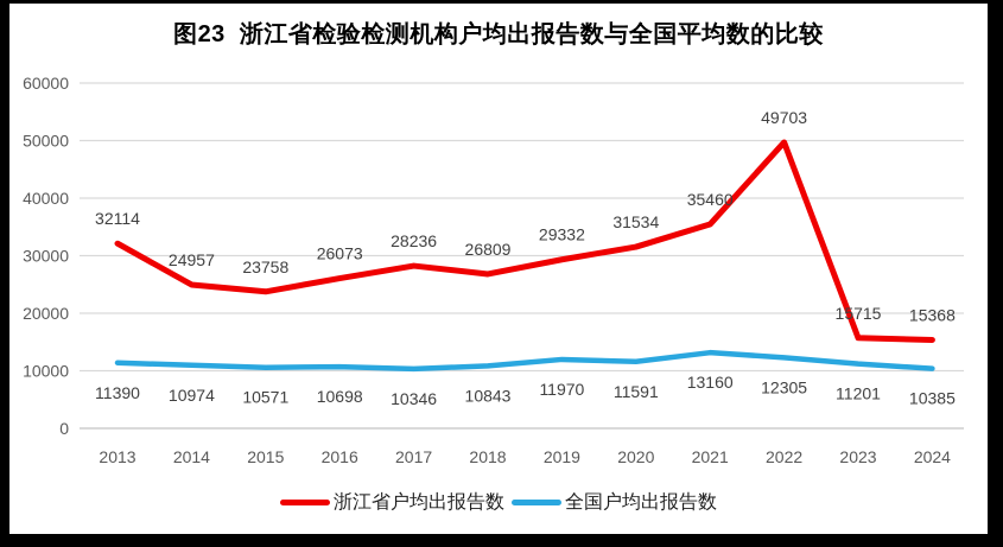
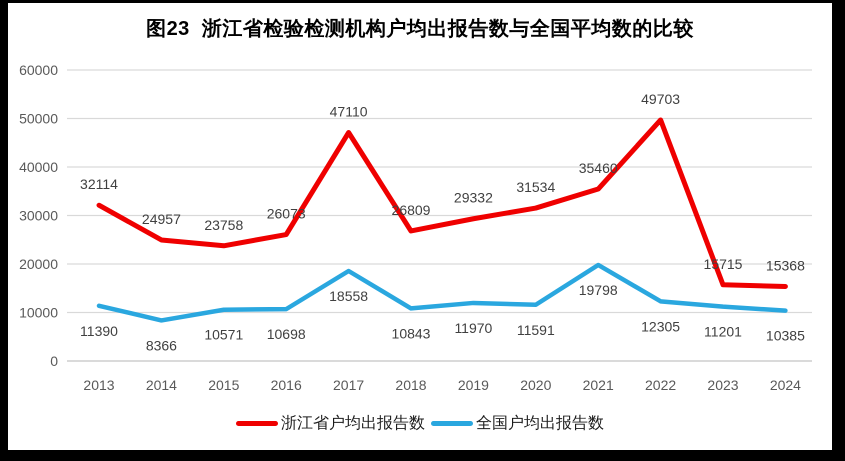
全国户均出报告数/2014: 10974 -> 8366
浙江省户均出报告数/2017: 28236 -> 47110
全国户均出报告数/2017: 10346 -> 18558
全国户均出报告数/2021: 13160 -> 19798
